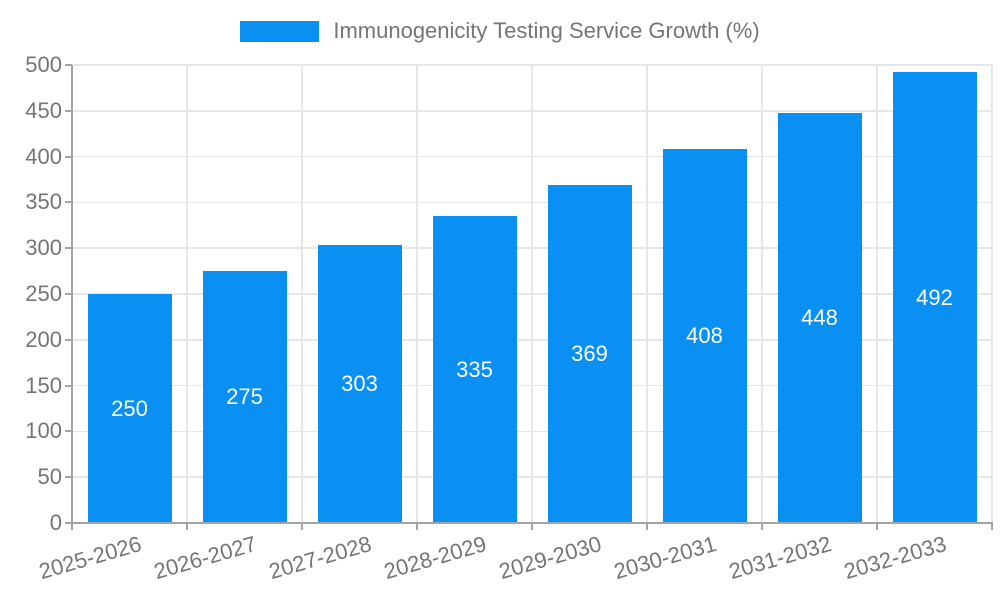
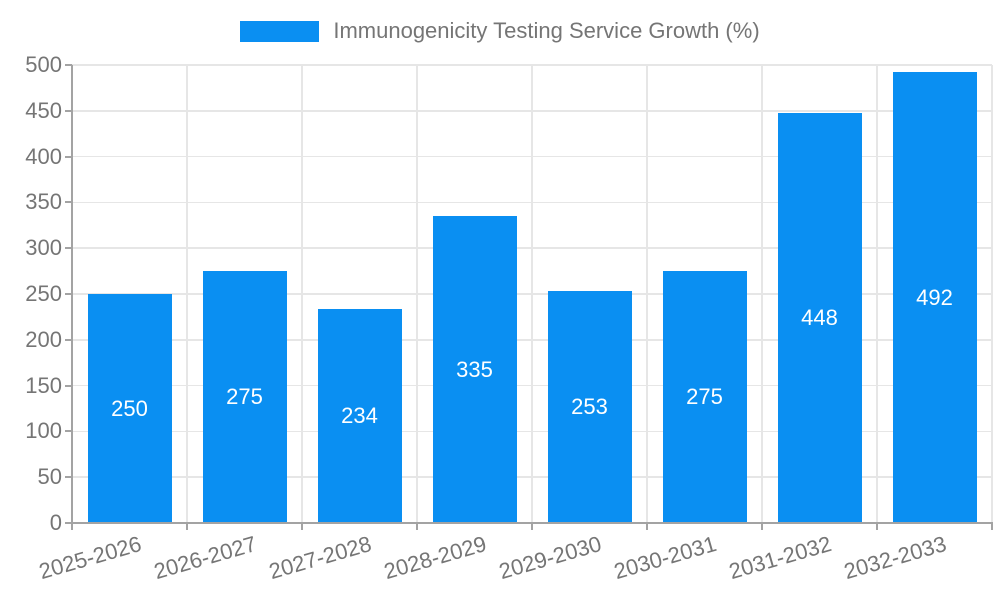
2027-2028: 303 -> 234
2029-2030: 369 -> 253
2030-2031: 408 -> 275
